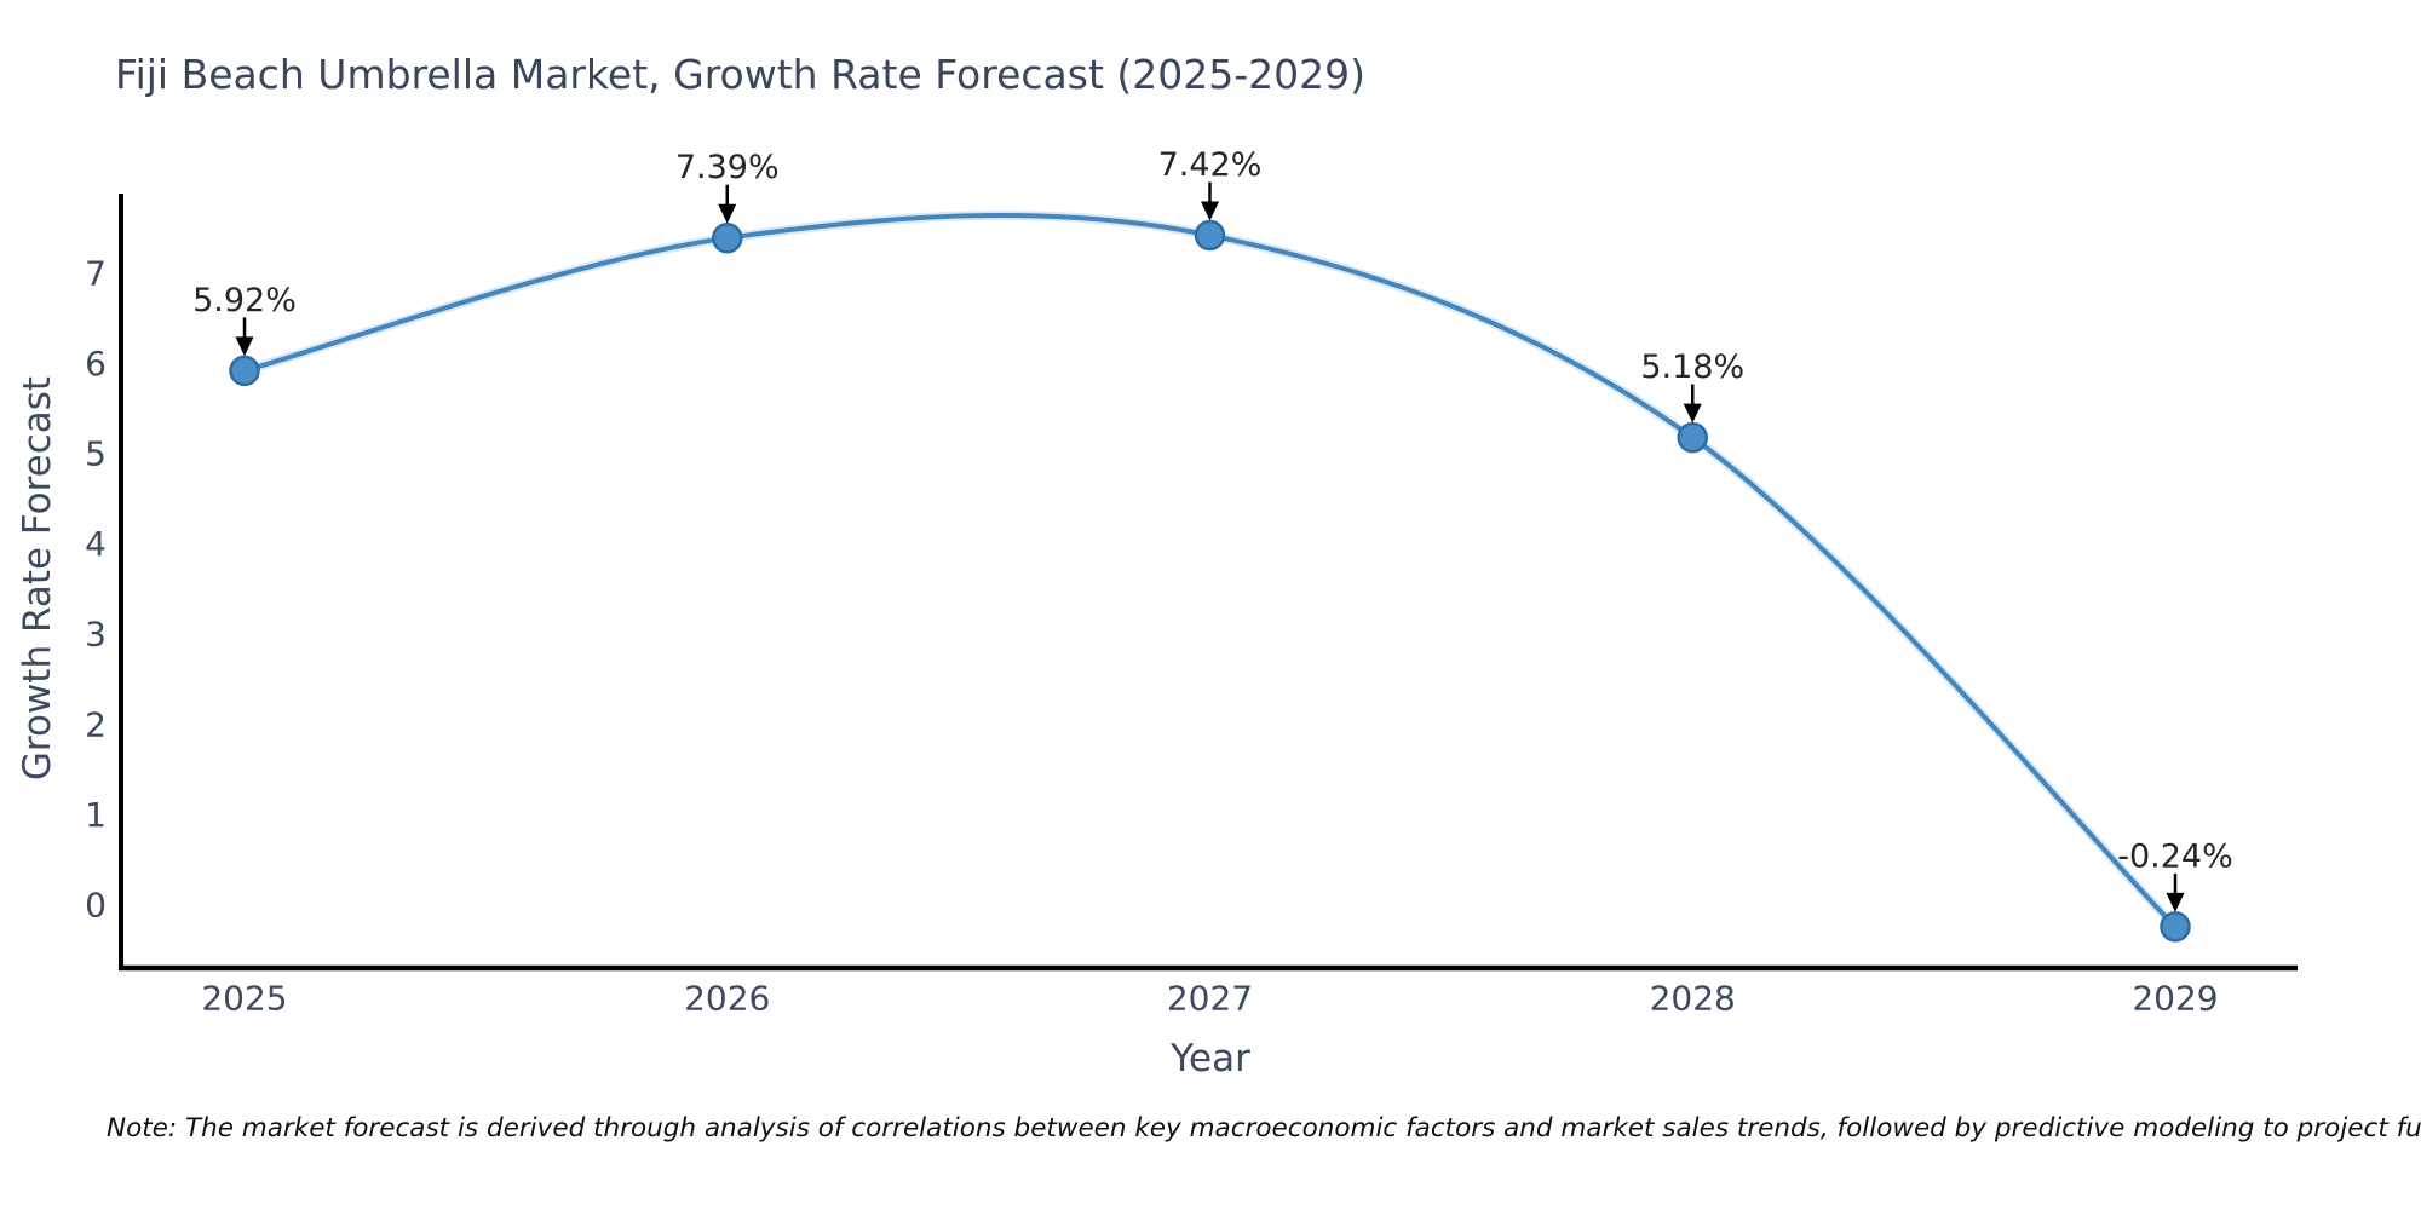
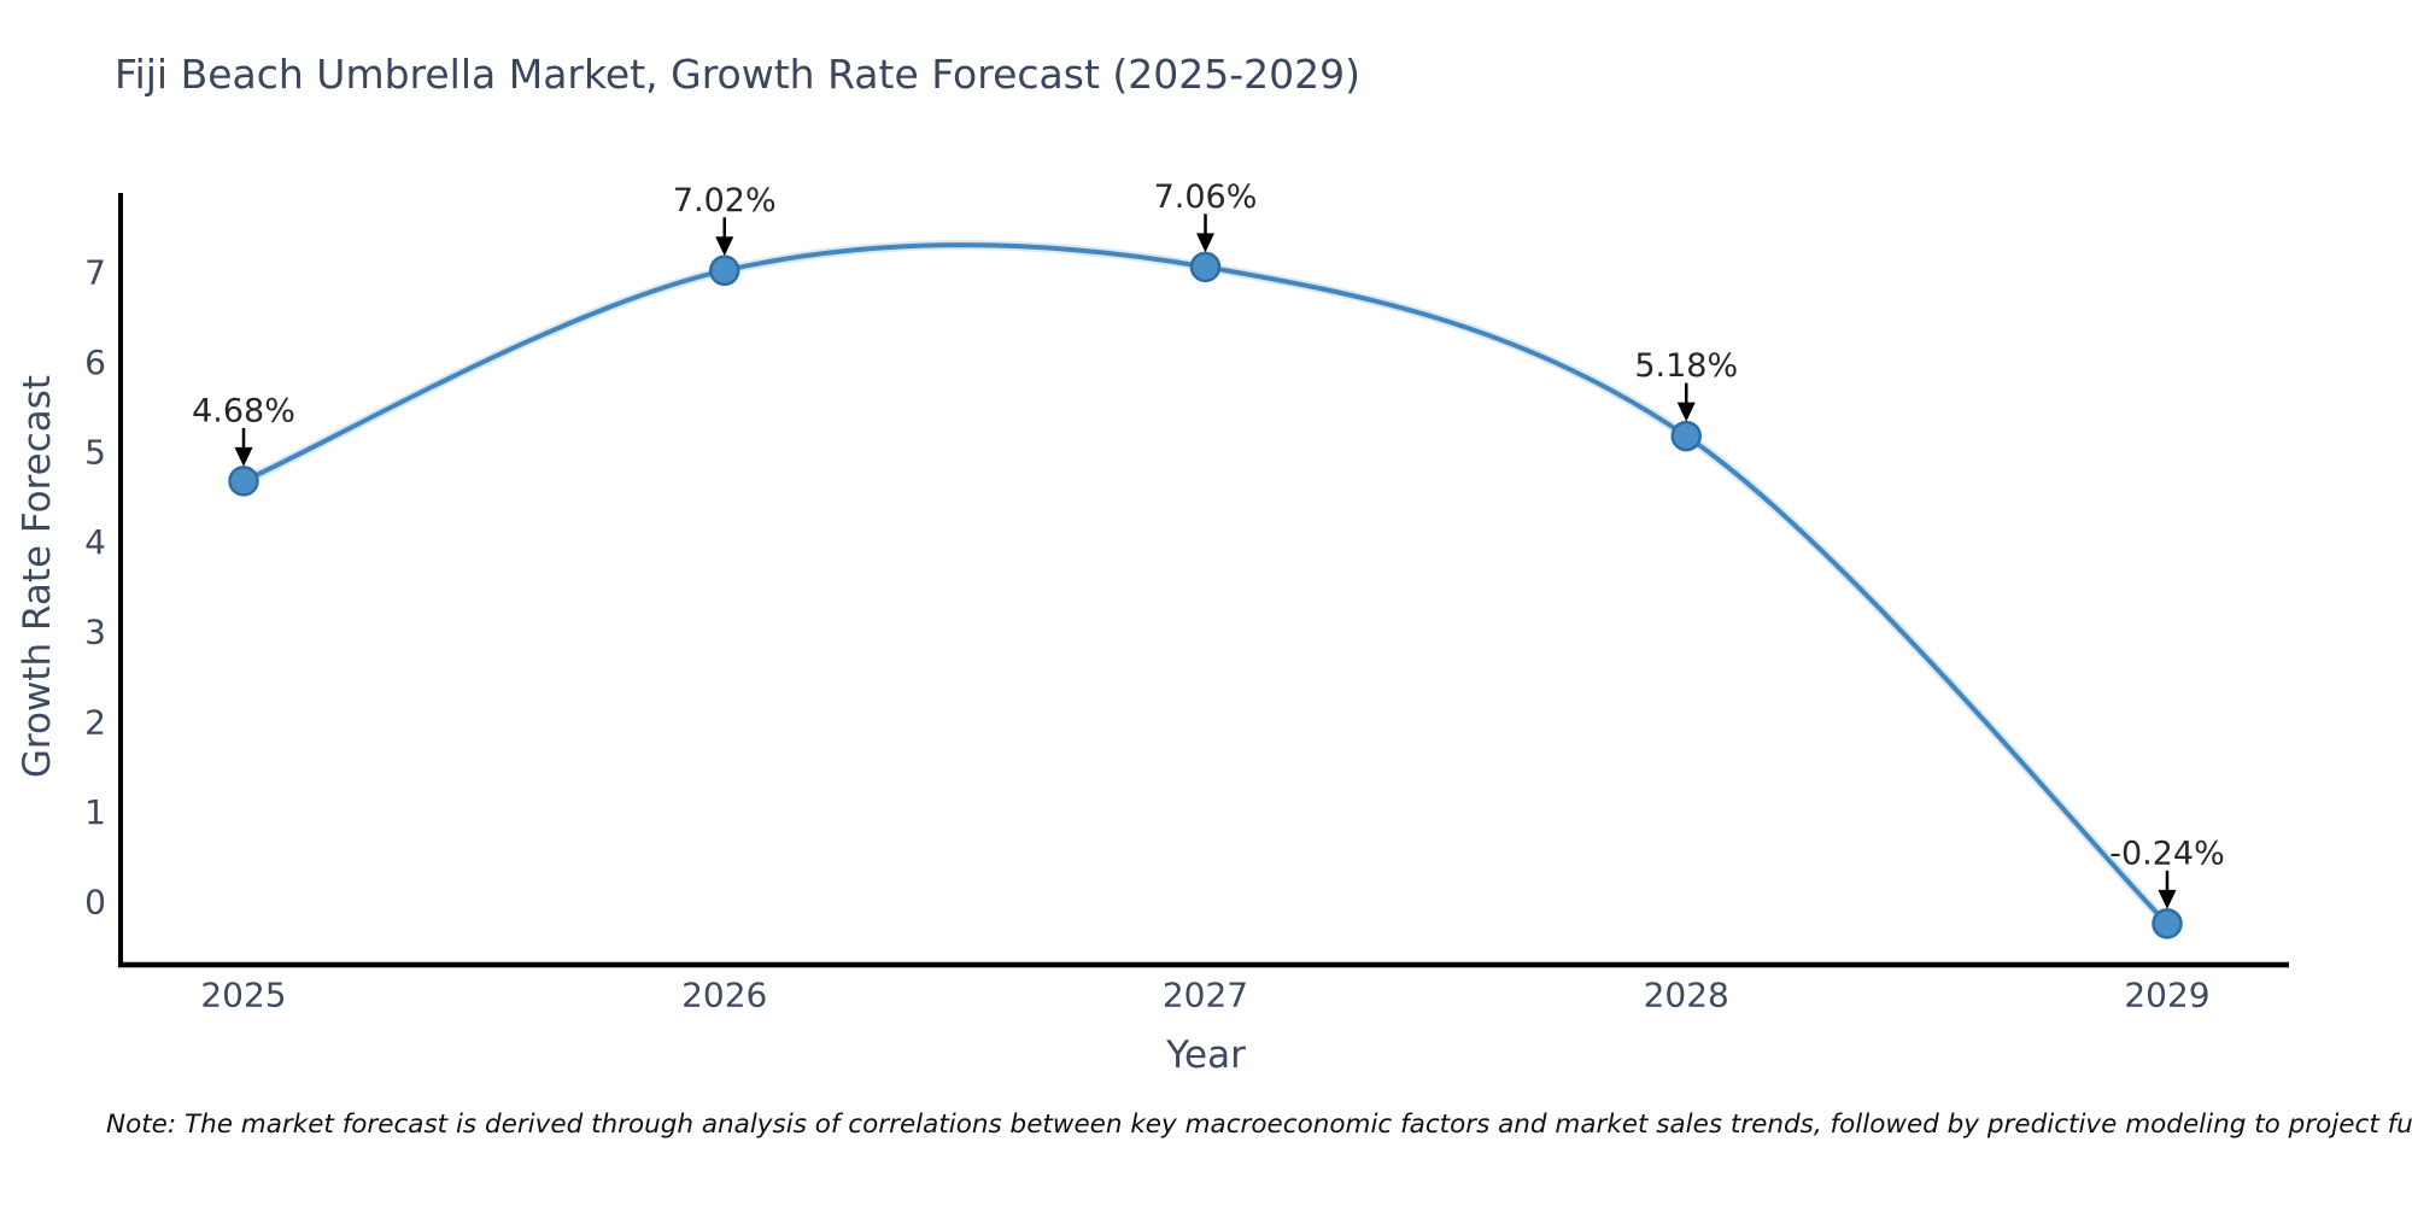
2025: 5.92% -> 4.68%
2026: 7.39% -> 7.02%
2027: 7.42% -> 7.06%
